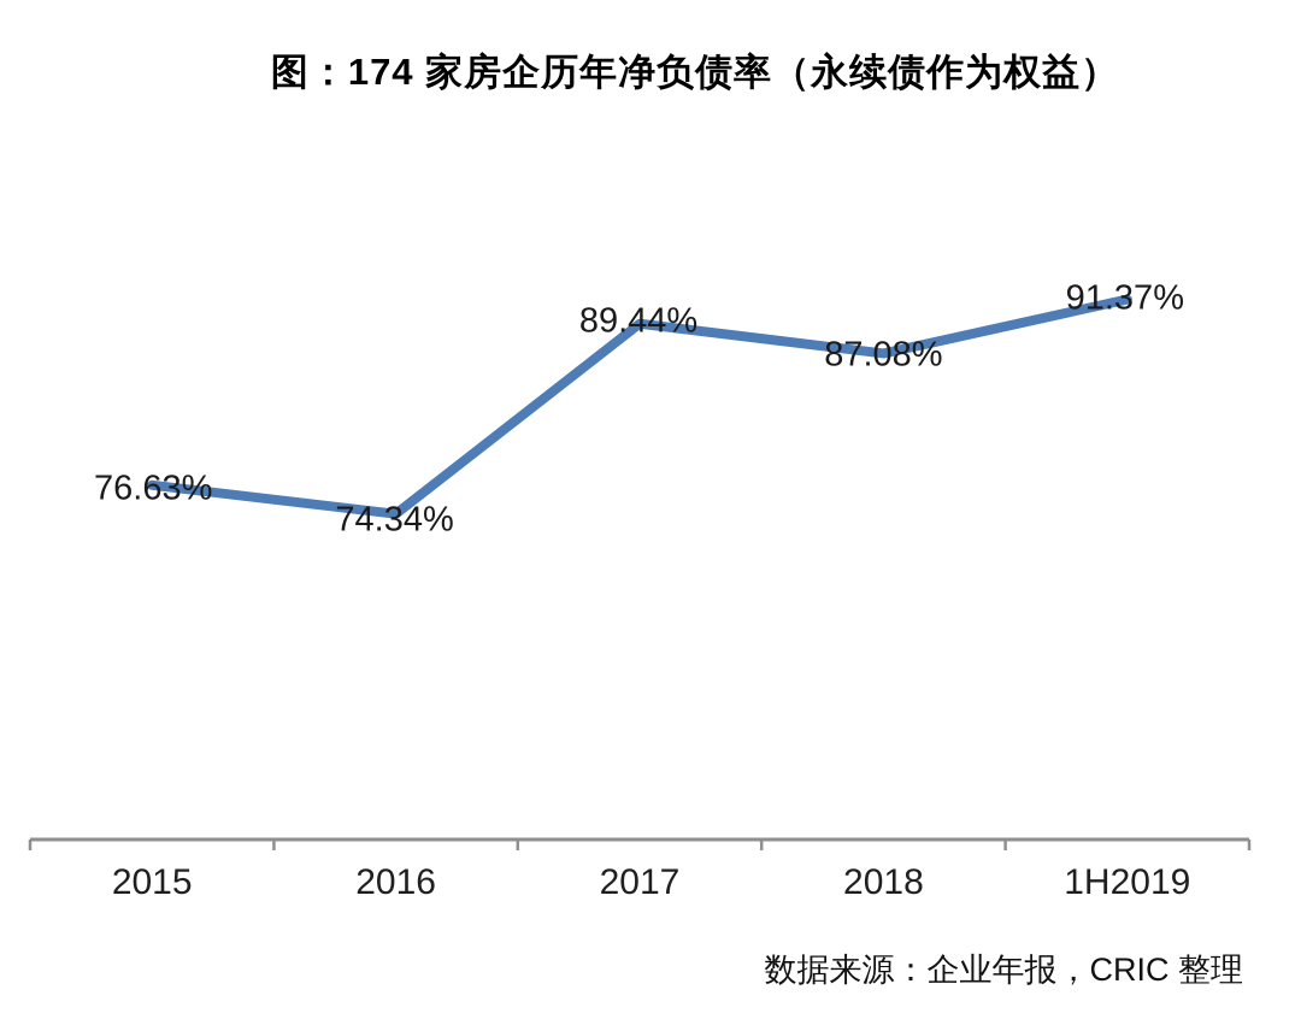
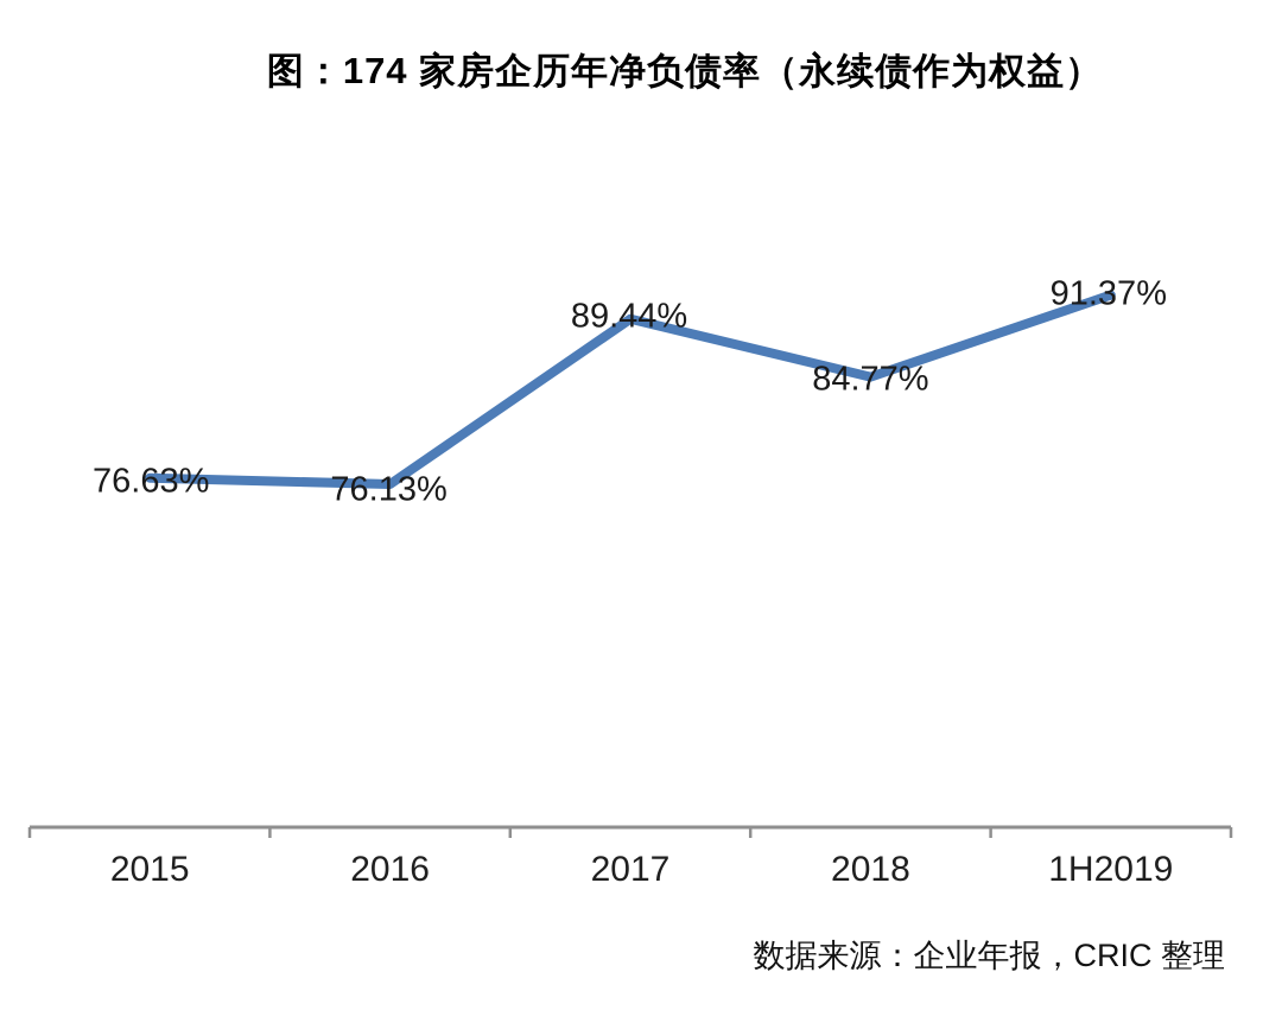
2016: 74.34% -> 76.13%
2018: 87.08% -> 84.77%
